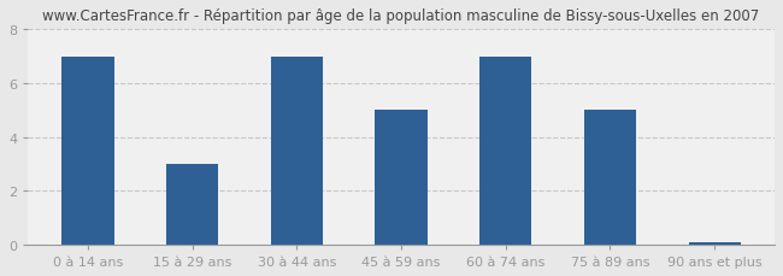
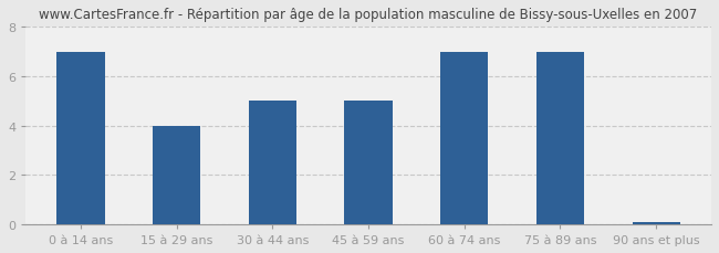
15 à 29 ans: 3.0 -> 4.0
30 à 44 ans: 7.0 -> 5.0
75 à 89 ans: 5.0 -> 7.0
